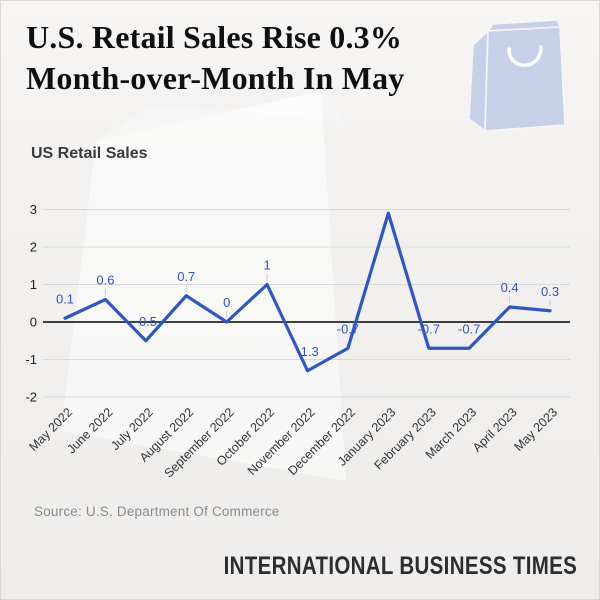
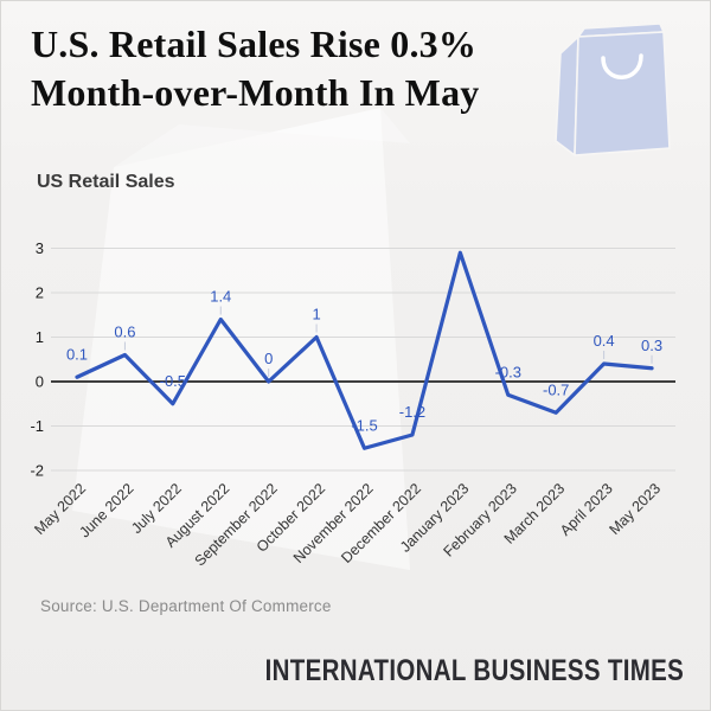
August 2022: 0.7 -> 1.4
November 2022: -1.3 -> -1.5
December 2022: -0.7 -> -1.2
February 2023: -0.7 -> -0.3
